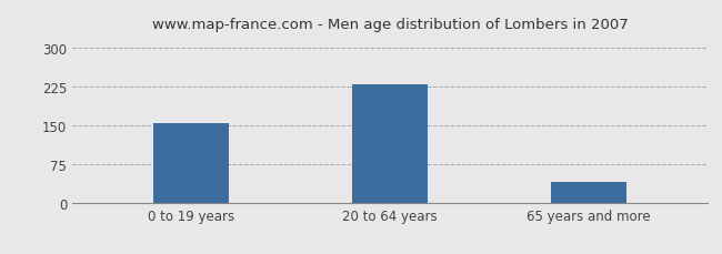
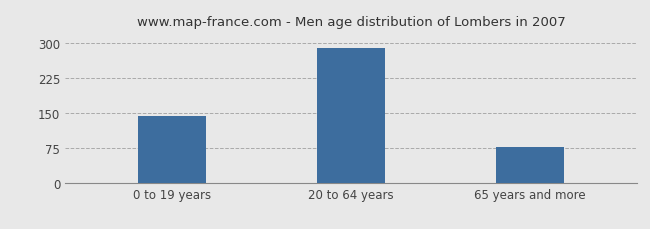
0 to 19 years: 155 -> 143
20 to 64 years: 230 -> 290
65 years and more: 40 -> 78
